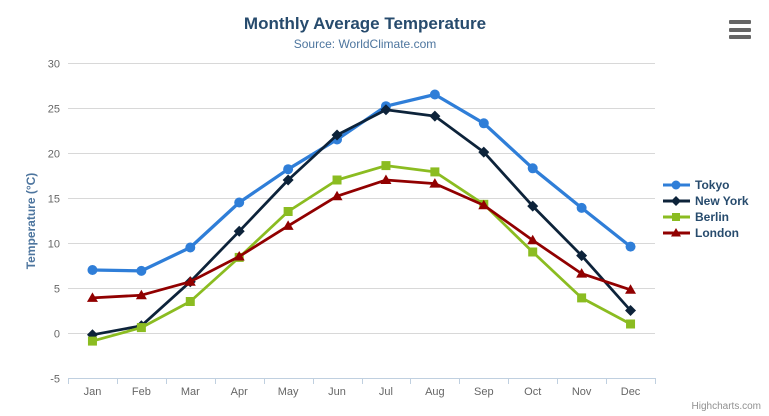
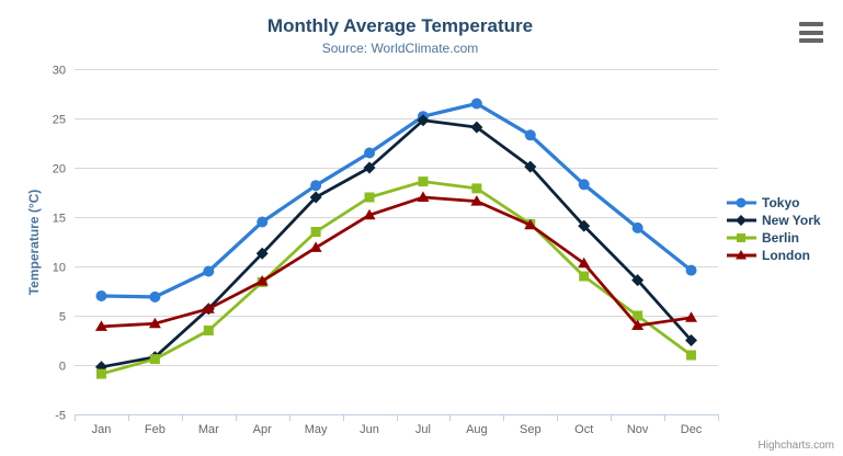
New York/Jun: 22 -> 20
Berlin/Nov: 4 -> 5
London/Nov: 7 -> 4
